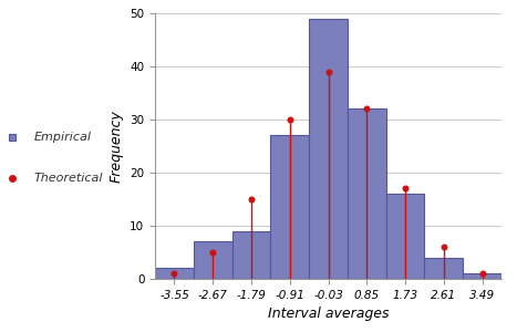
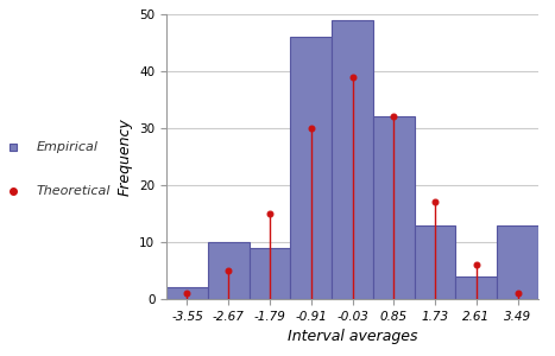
-2.67: 7 -> 10
-0.91: 27 -> 46
1.73: 16 -> 13
3.49: 1 -> 13
